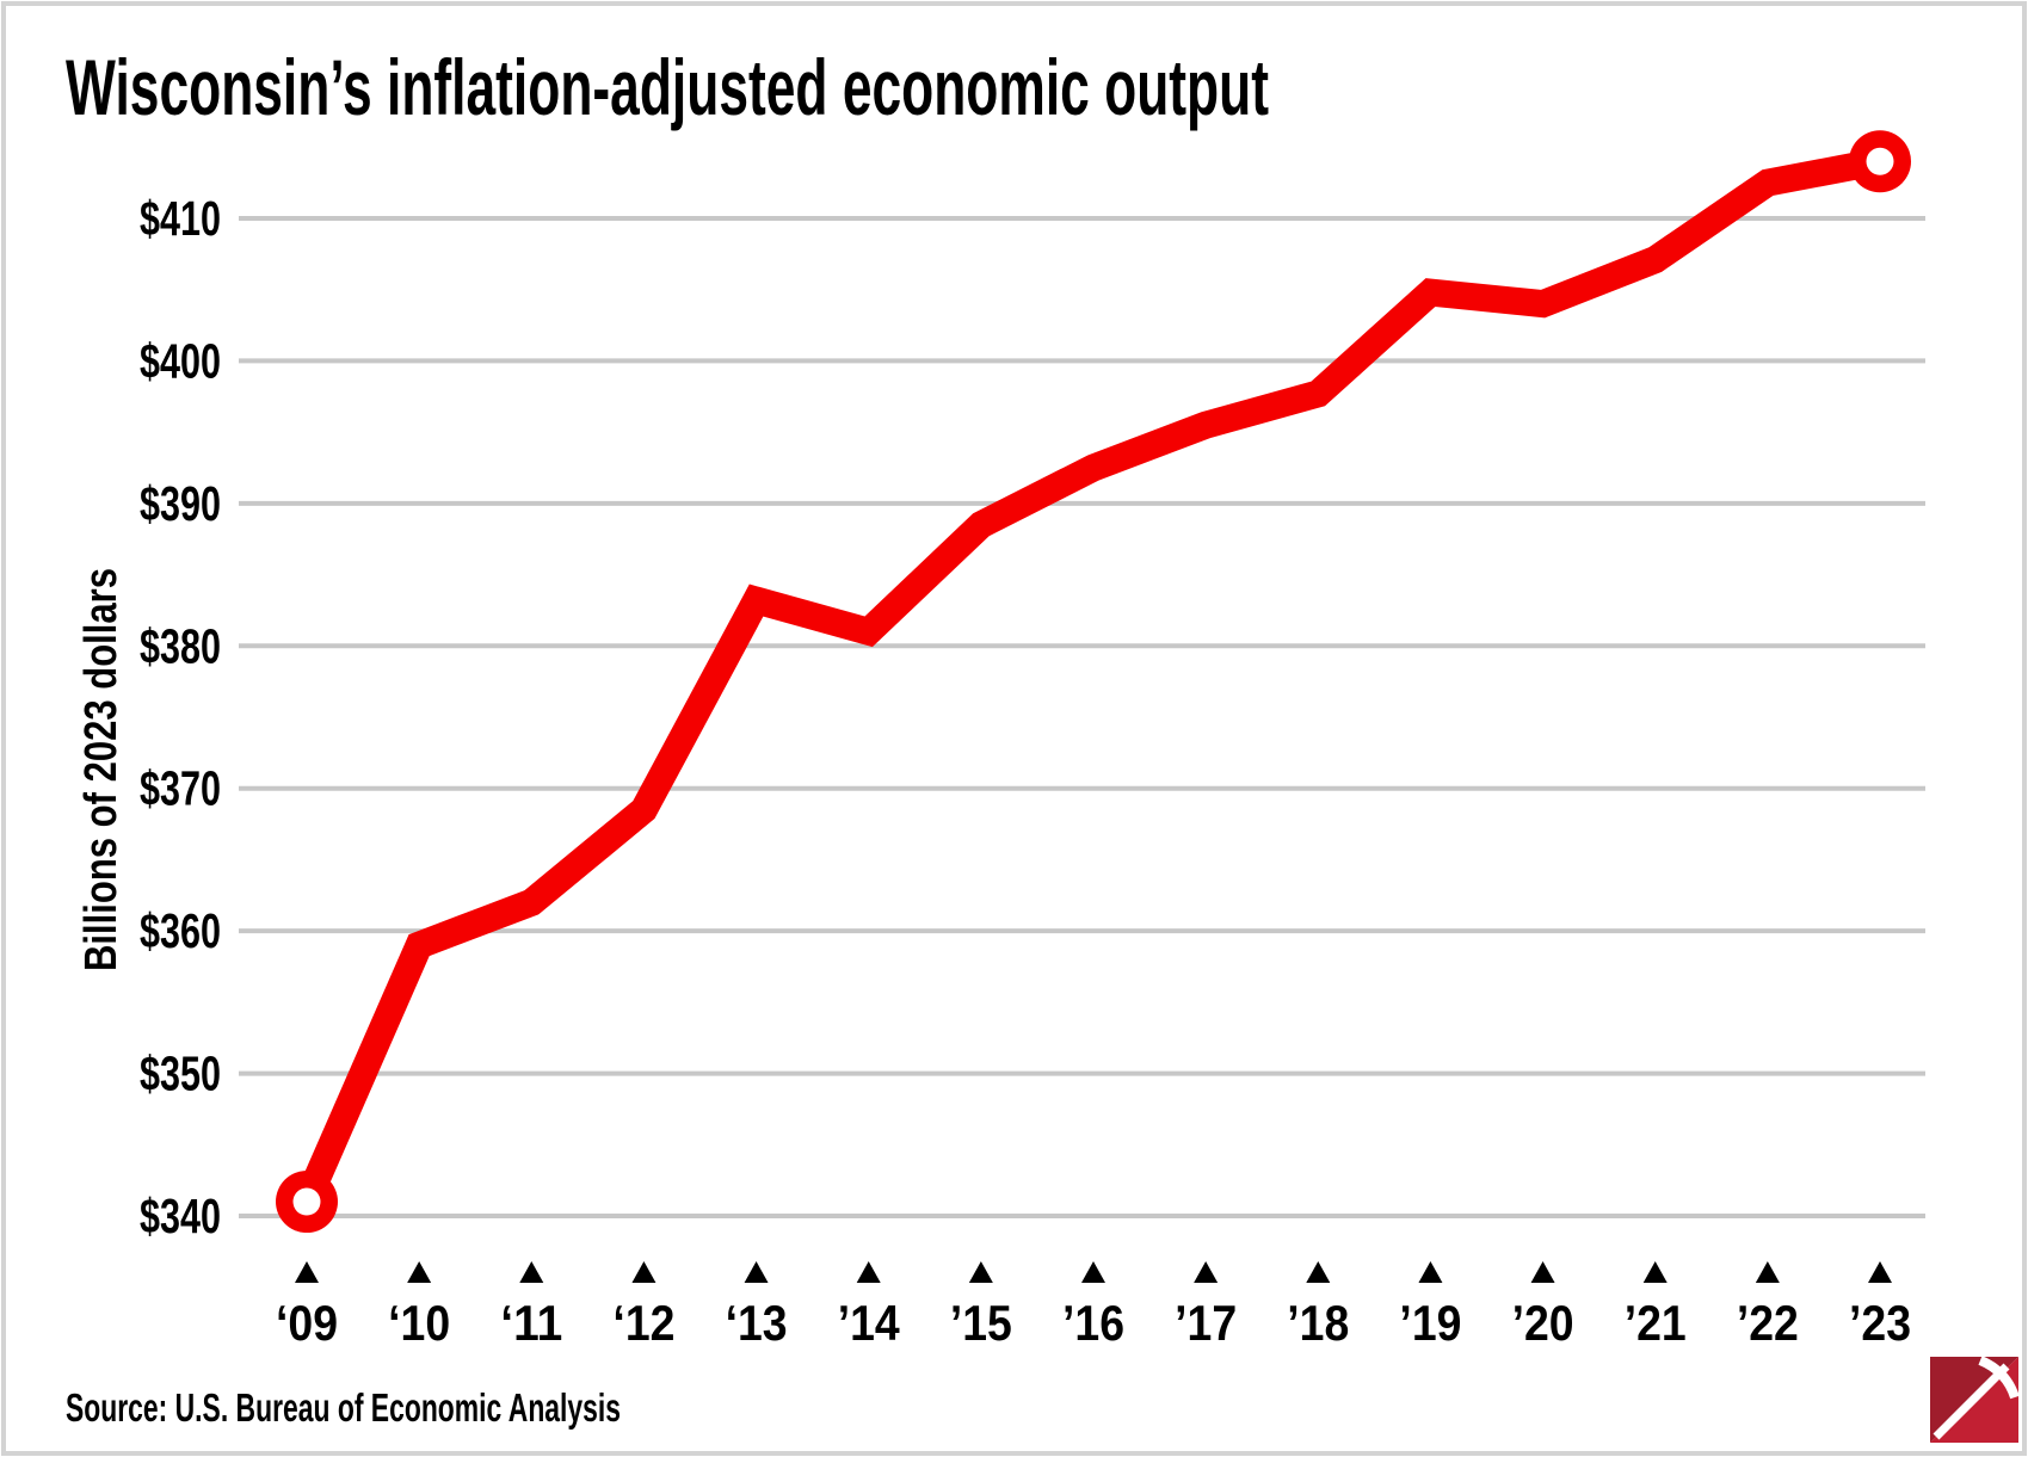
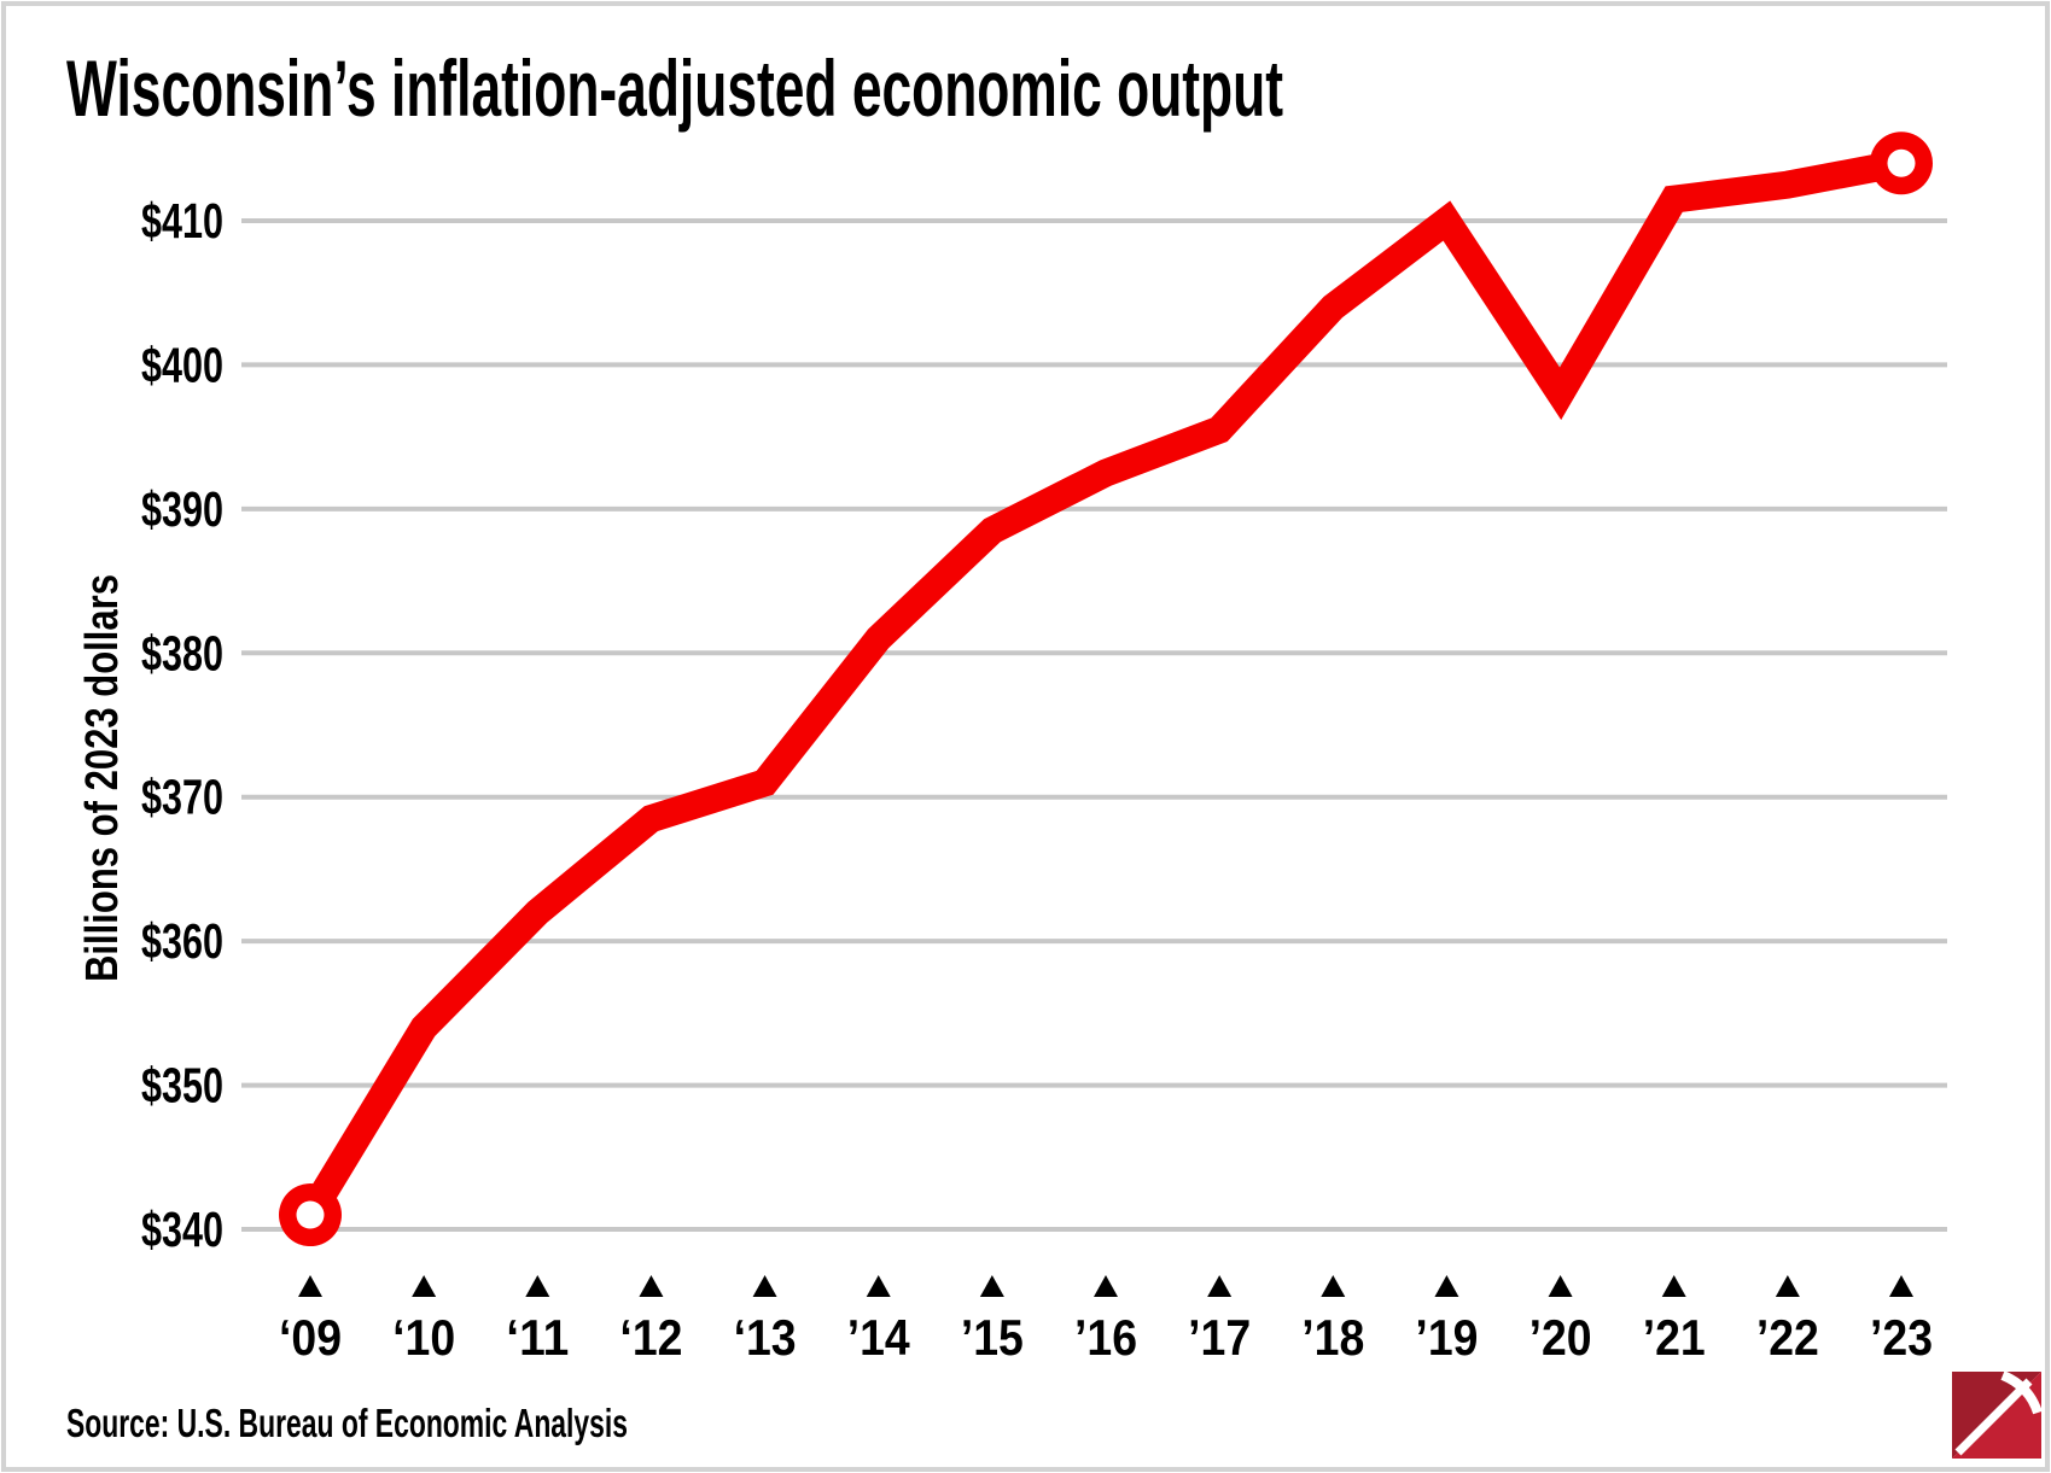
‘10: $359.0 -> $354.0
‘13: $383.2 -> $371.0
’18: $397.7 -> $404.0
’19: $404.8 -> $410.0
’20: $404.0 -> $398.0
’21: $407.1 -> $411.5
